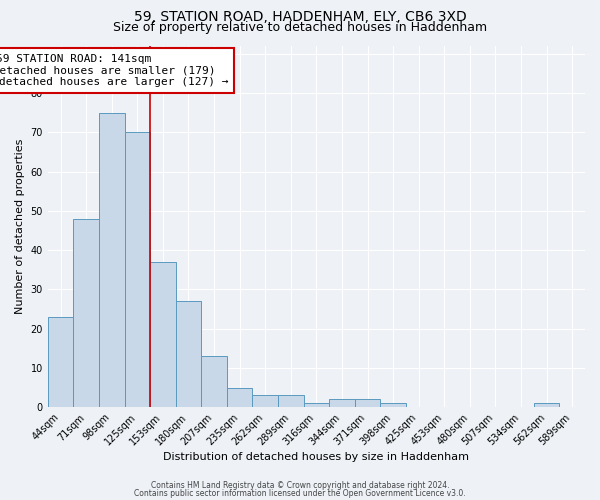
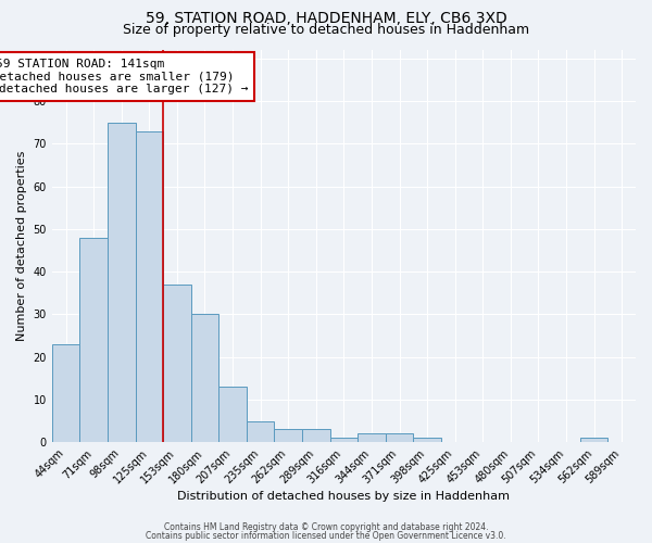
125sqm: 70 -> 73
180sqm: 27 -> 30
